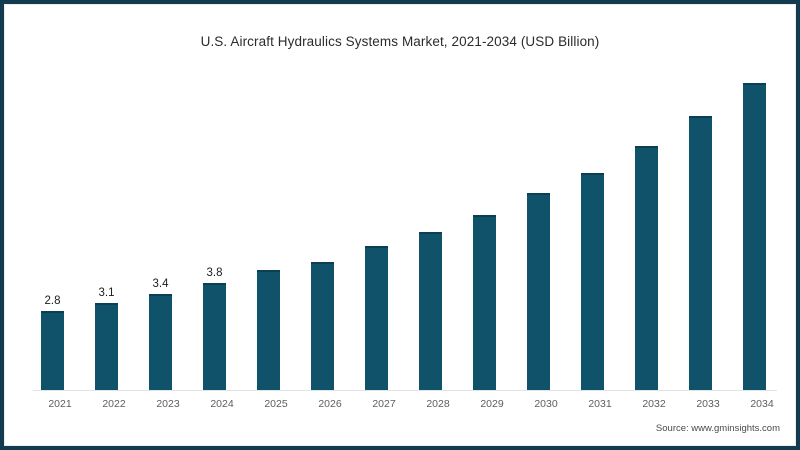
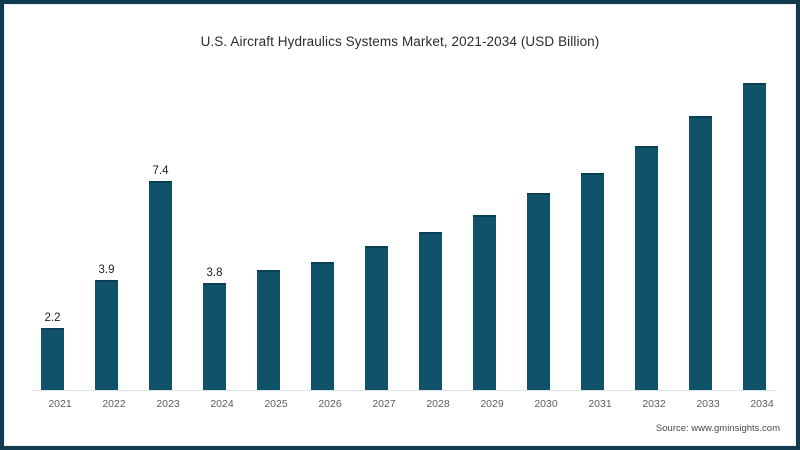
2021: 2.8 -> 2.2
2022: 3.1 -> 3.9
2023: 3.4 -> 7.4
